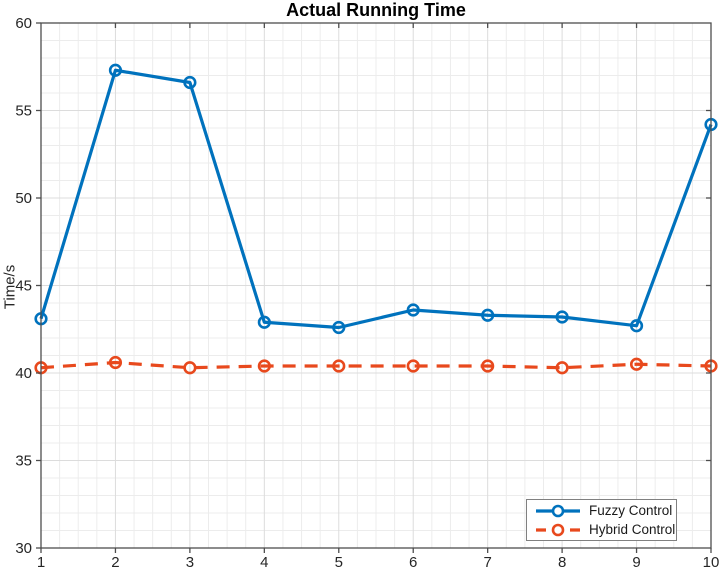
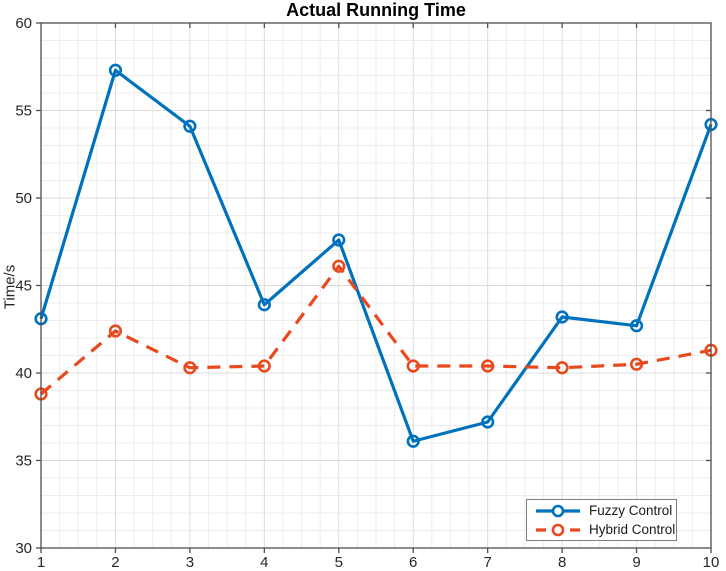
Hybrid Control/1: 40.3 -> 38.8
Hybrid Control/2: 40.6 -> 42.4
Fuzzy Control/3: 56.6 -> 54.1
Fuzzy Control/4: 42.9 -> 43.9
Fuzzy Control/5: 42.6 -> 47.6
Hybrid Control/5: 40.4 -> 46.1
Fuzzy Control/6: 43.6 -> 36.1
Fuzzy Control/7: 43.3 -> 37.2
Hybrid Control/10: 40.4 -> 41.3
